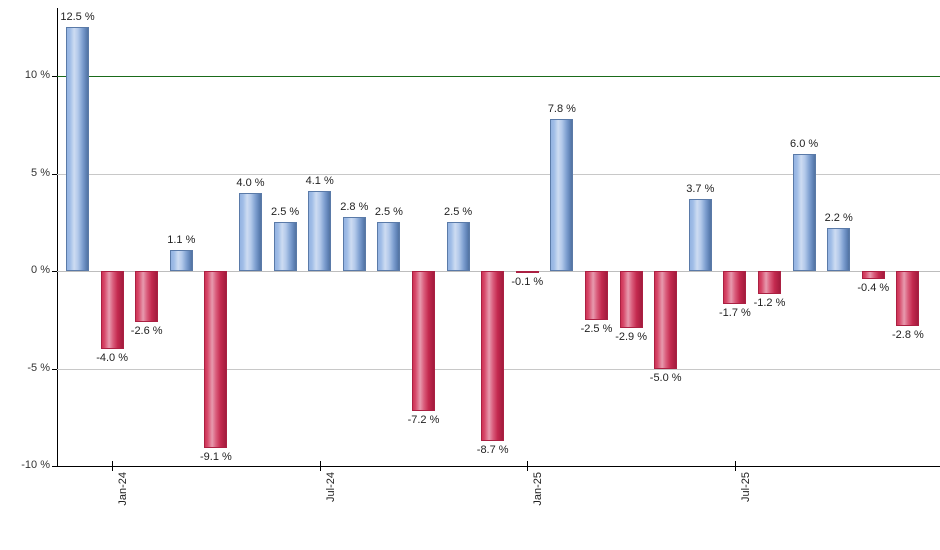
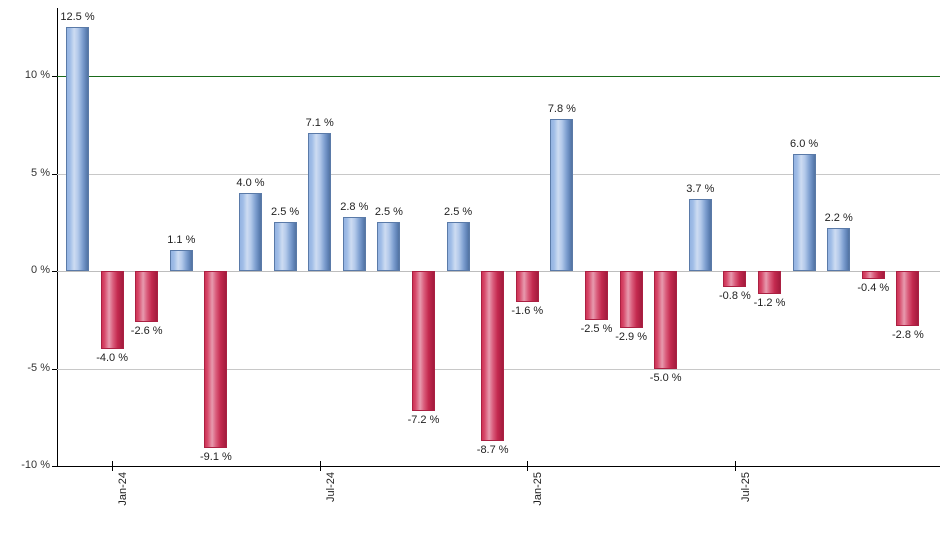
Jul-24: 4.1 -> 7.1
Jan-25: -0.1 -> -1.6
Jul-25: -1.7 -> -0.8
